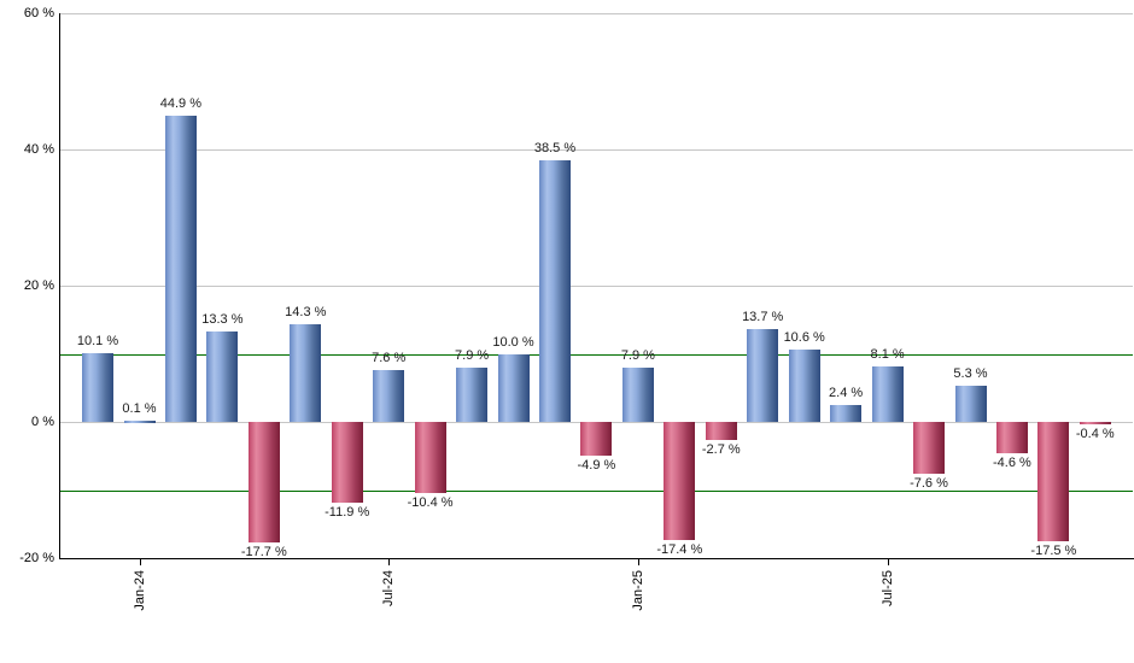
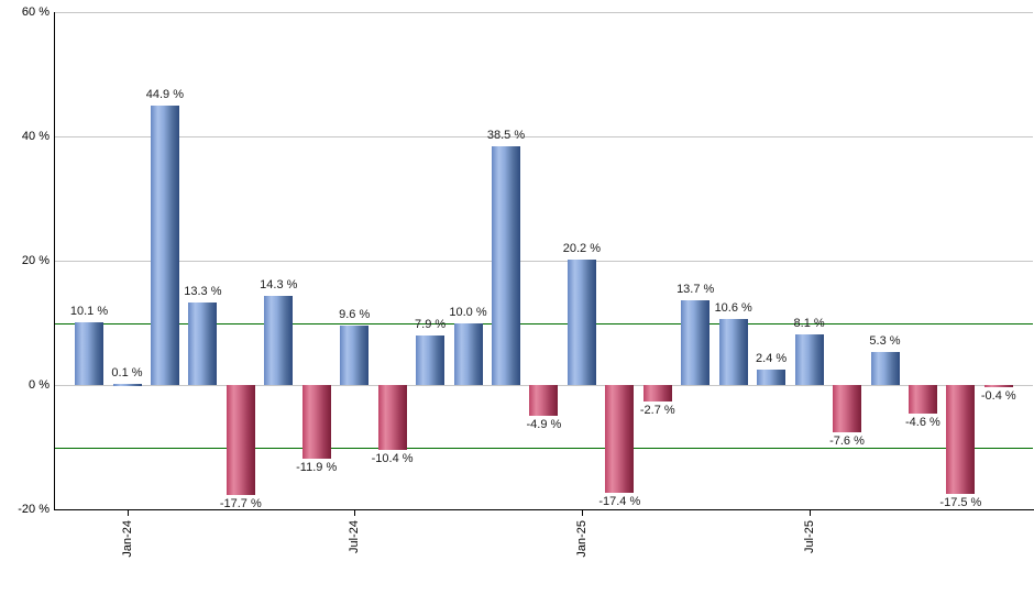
Jul-24: 7.6 -> 9.6
Jan-25: 7.9 -> 20.2
